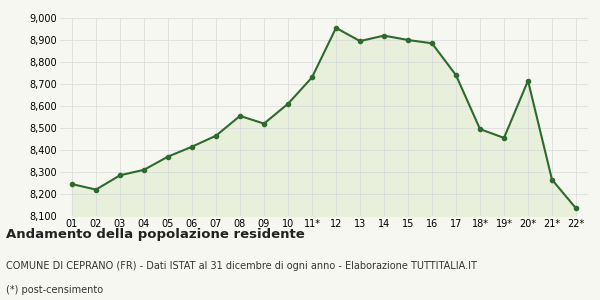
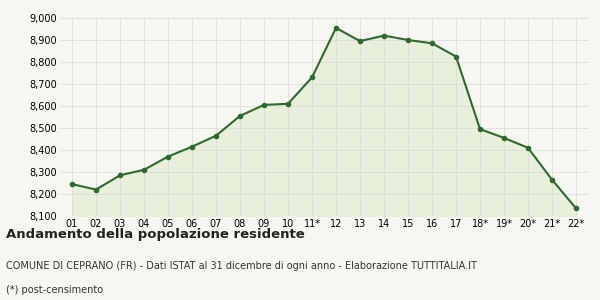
09: 8,520 -> 8,605
17: 8,740 -> 8,825
20*: 8,715 -> 8,410
